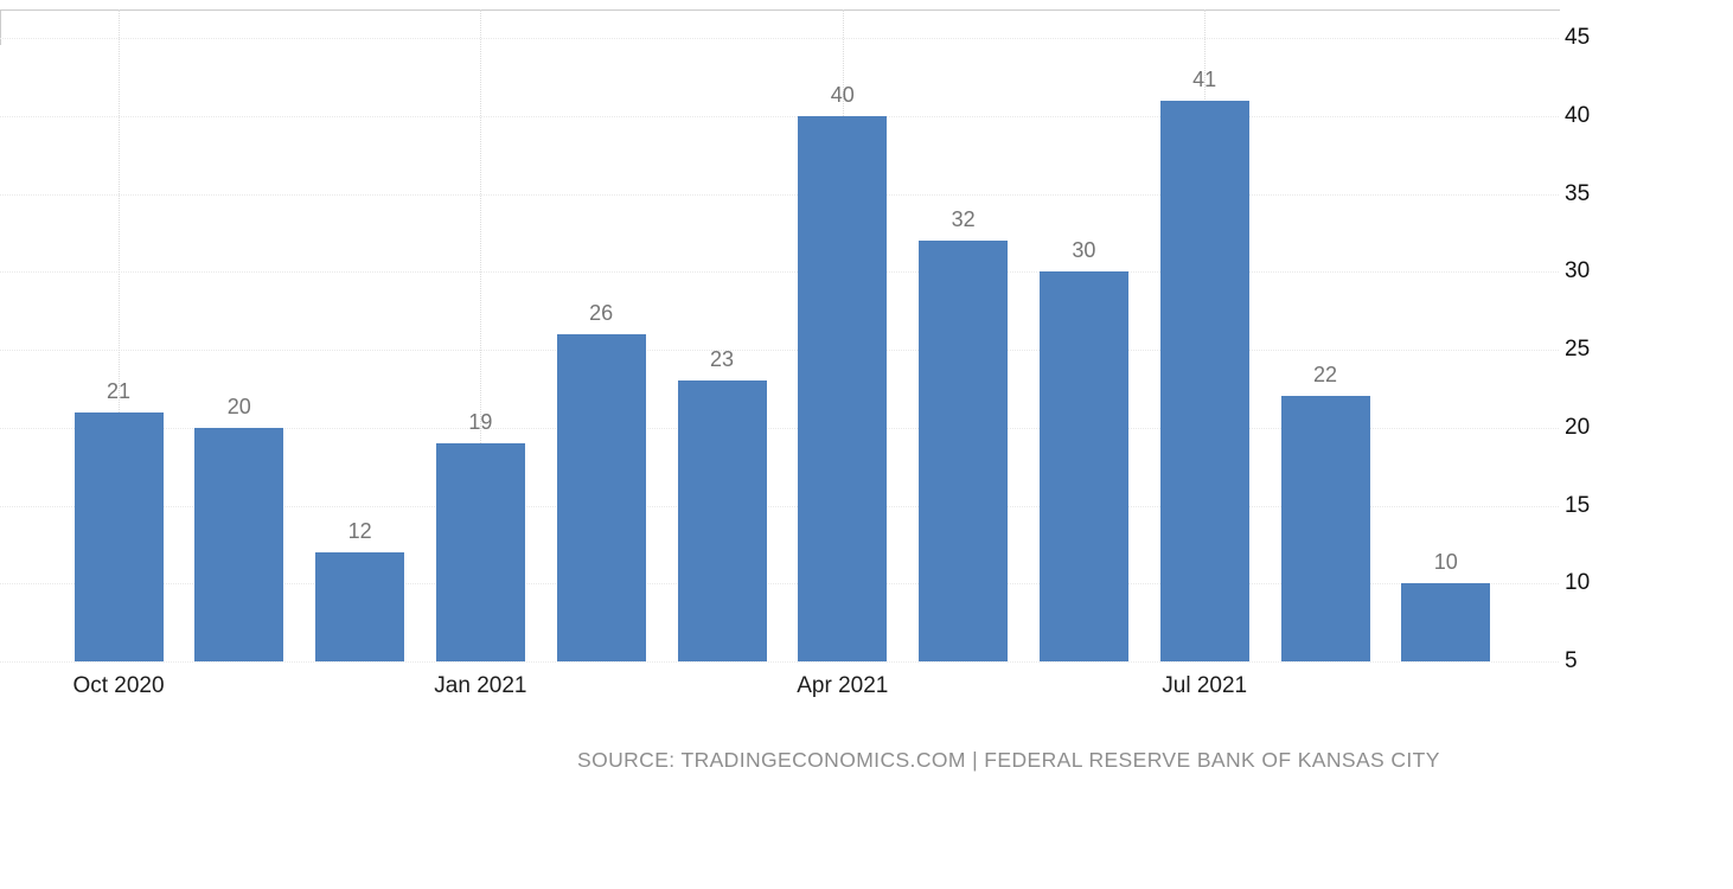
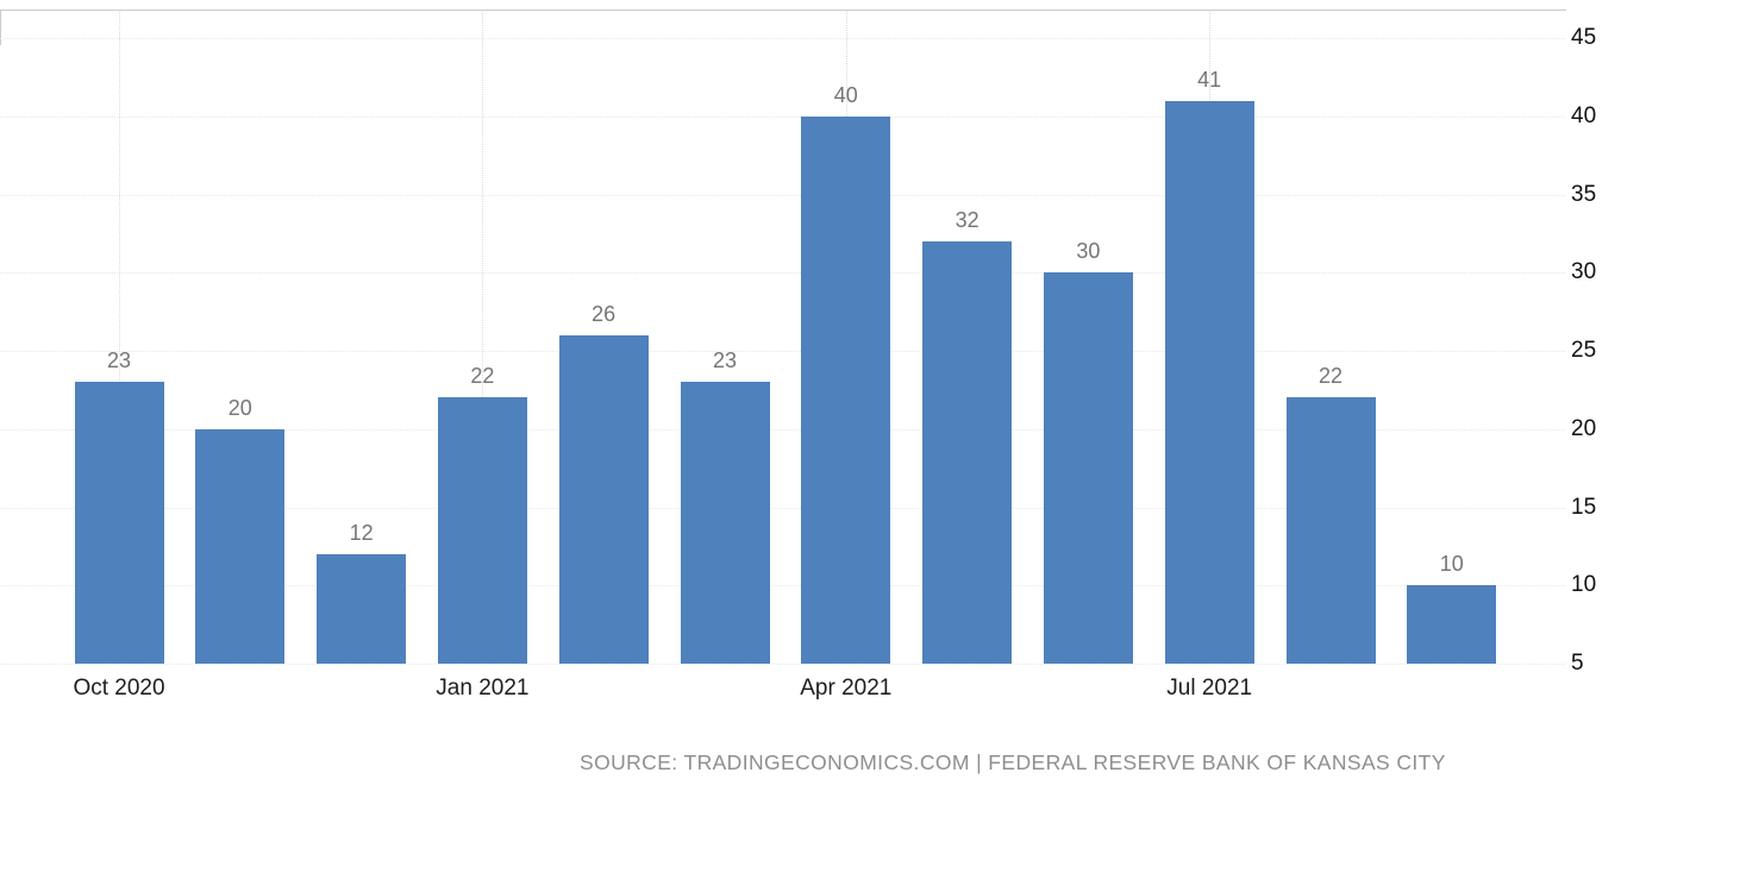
Oct 2020: 21 -> 23
Jan 2021: 19 -> 22
